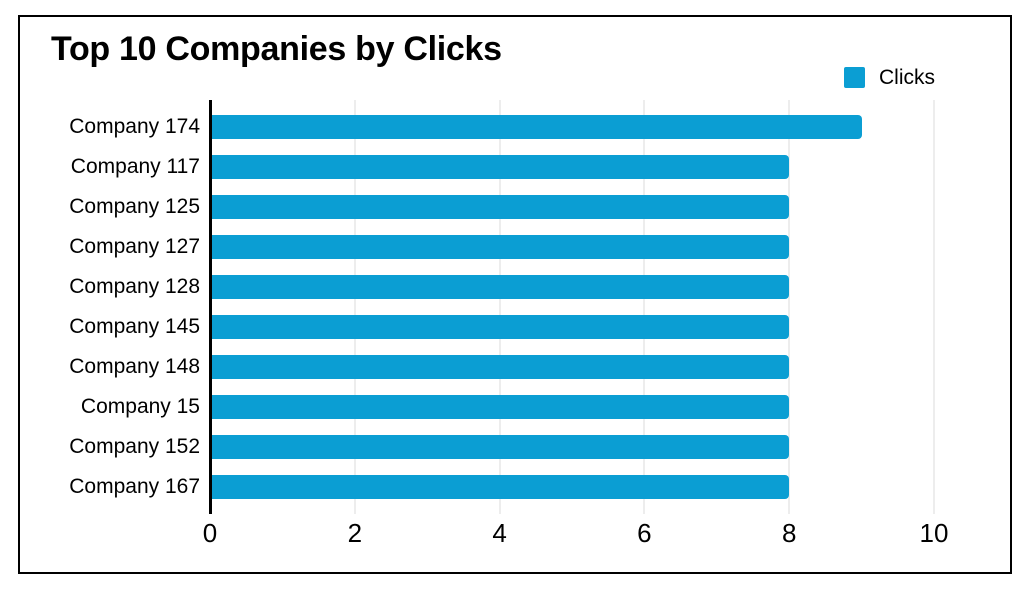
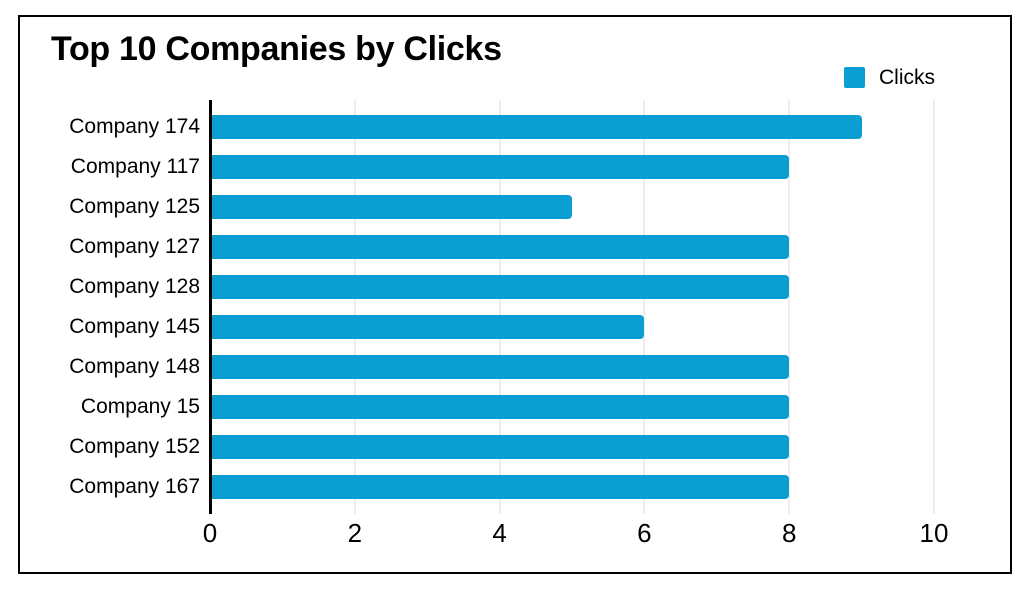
Company 125: 8 -> 5
Company 145: 8 -> 6
